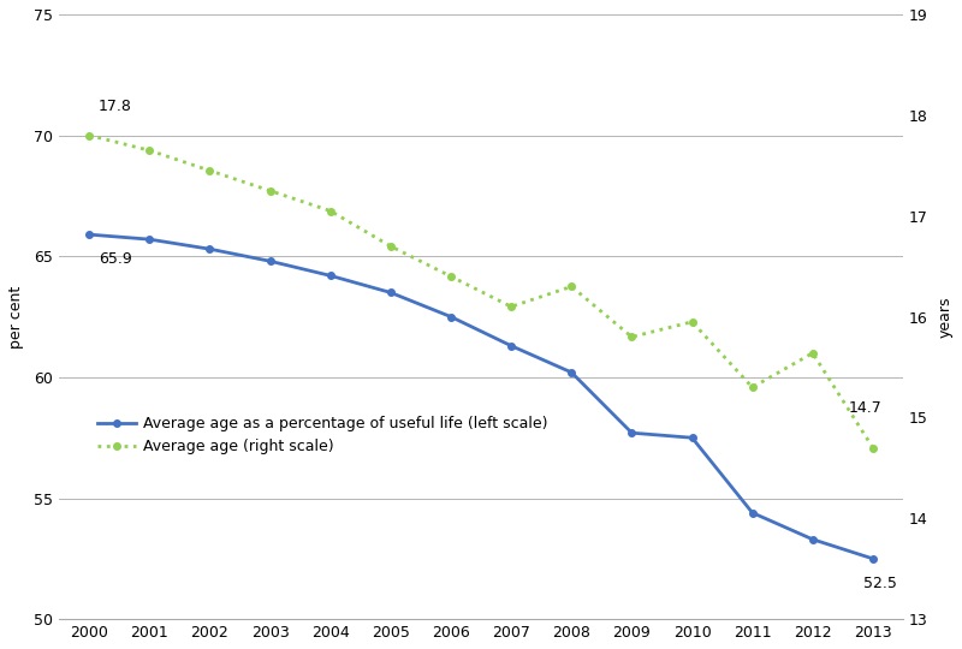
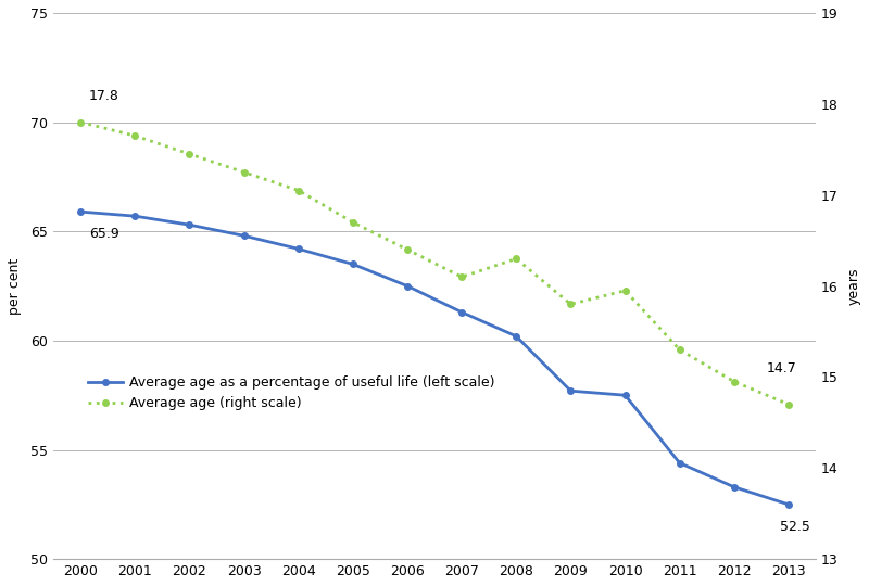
Average age (right scale)/2012: 15.64 -> 14.95
